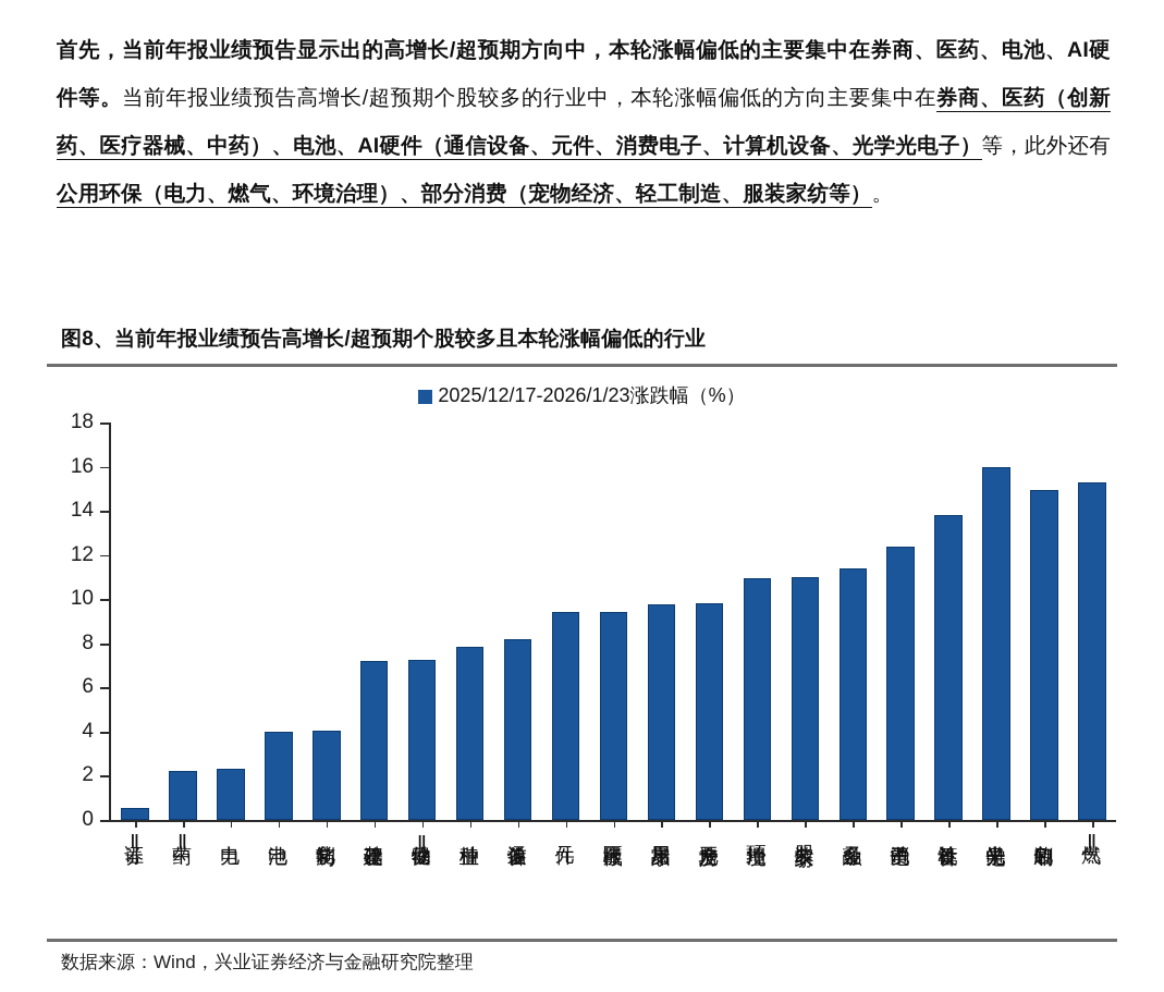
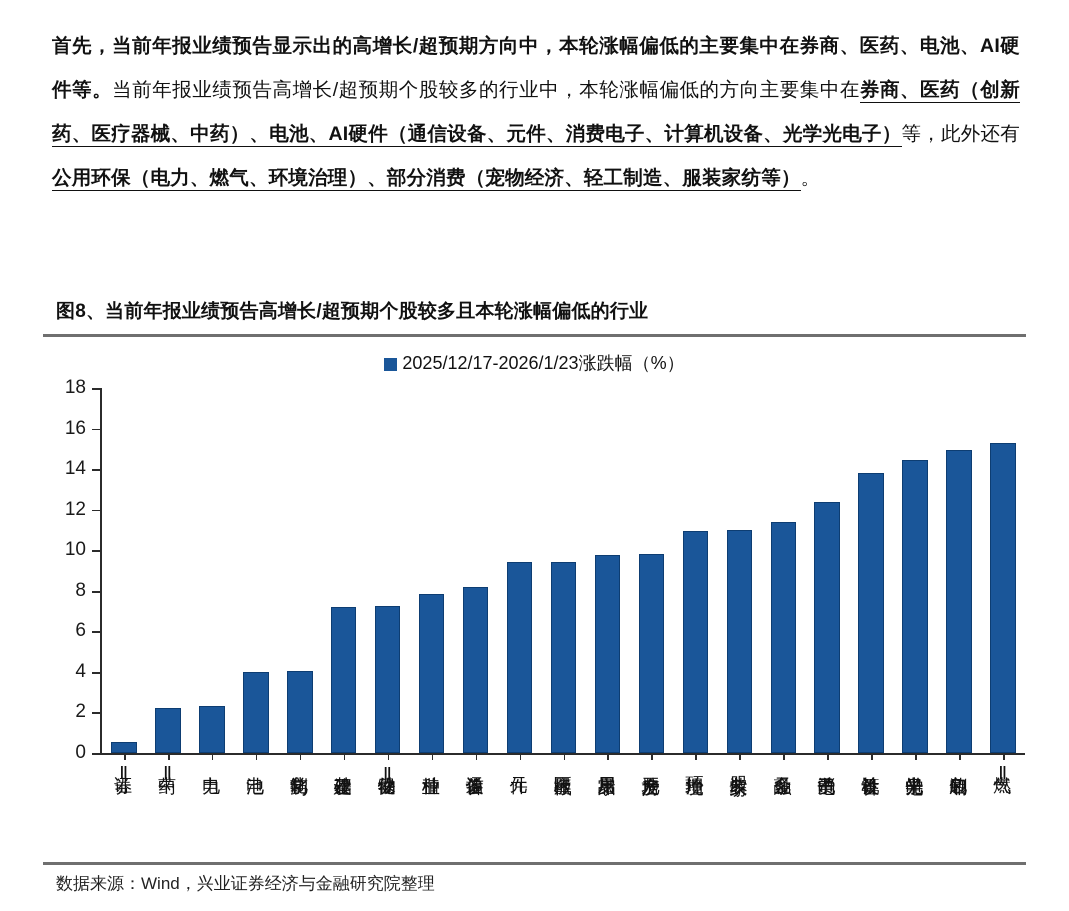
光学光电子: 16.0 -> 14.4
